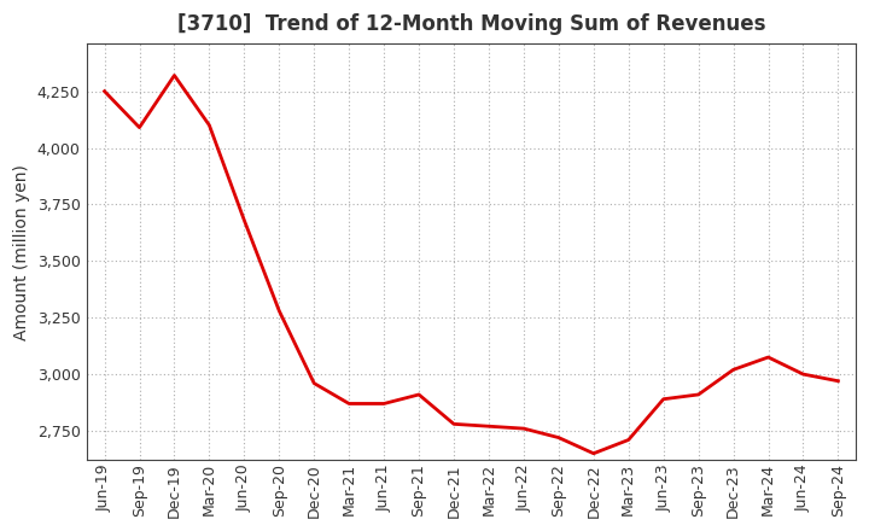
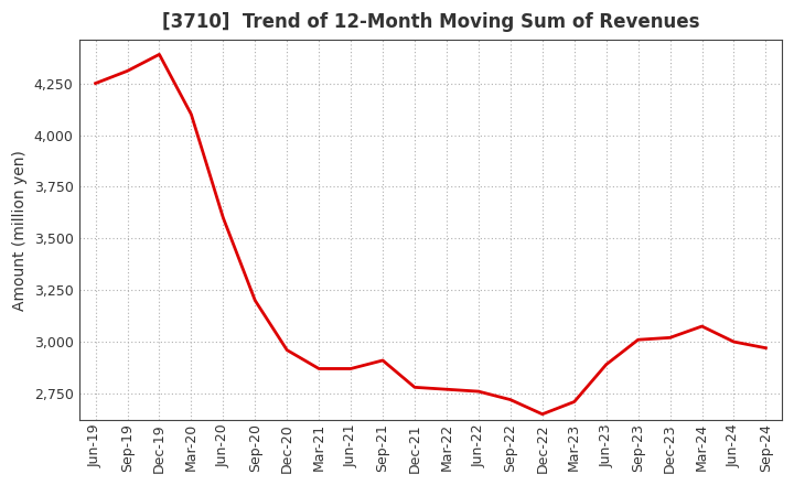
Sep-19: 4,090 -> 4,310
Dec-19: 4,320 -> 4,390
Jun-20: 3,680 -> 3,600
Sep-20: 3,280 -> 3,200
Sep-23: 2,910 -> 3,010
